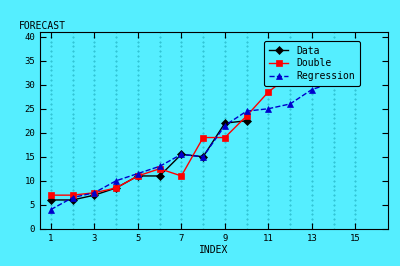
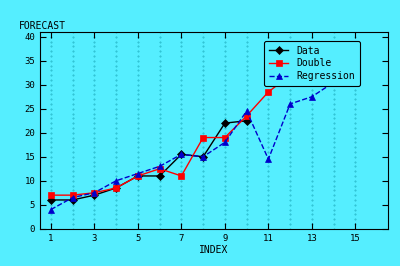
Regression/9: 21.5 -> 18.0
Regression/11: 25.0 -> 14.5
Regression/13: 29.0 -> 27.5
